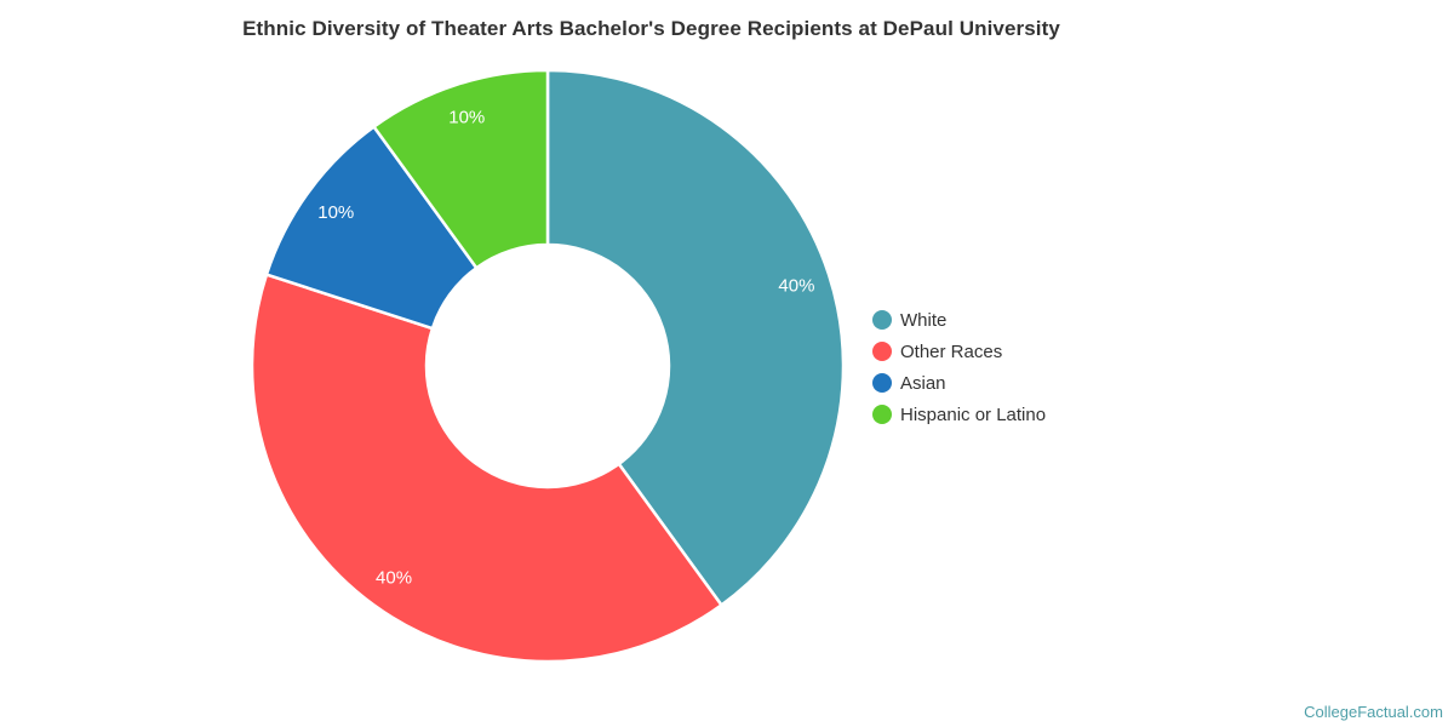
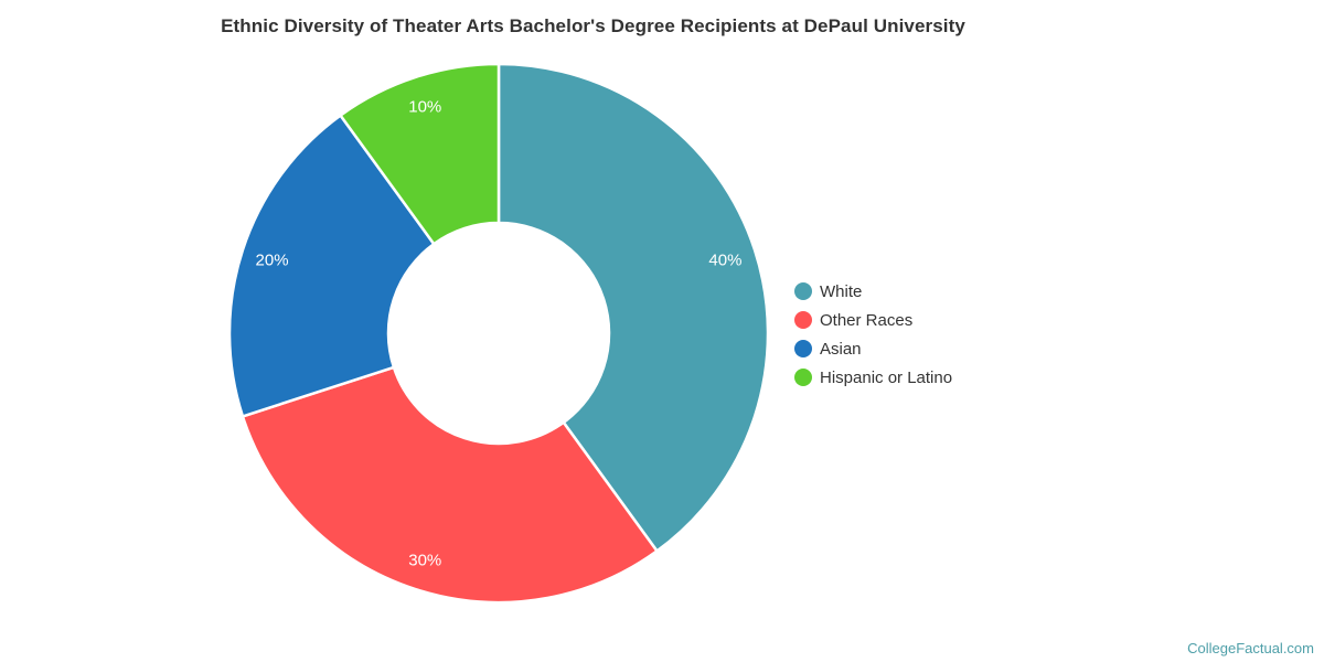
Other Races: 40% -> 30%
Asian: 10% -> 20%
